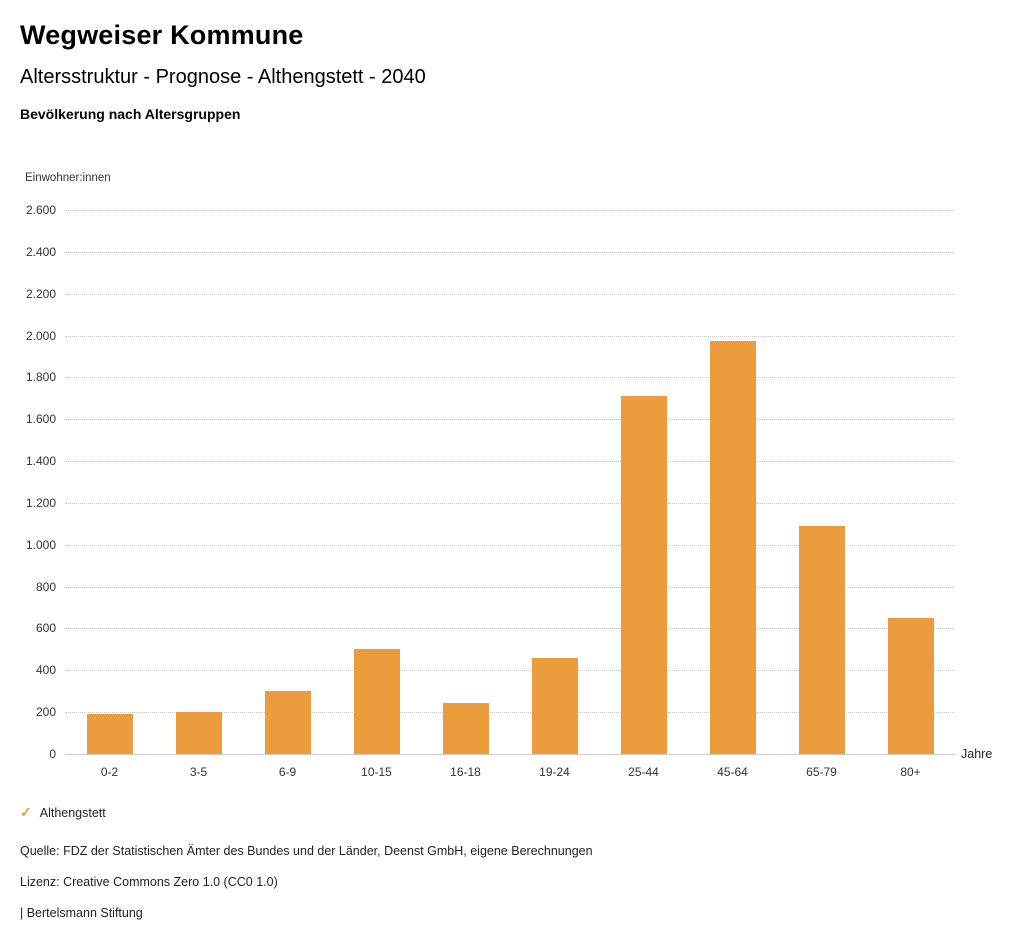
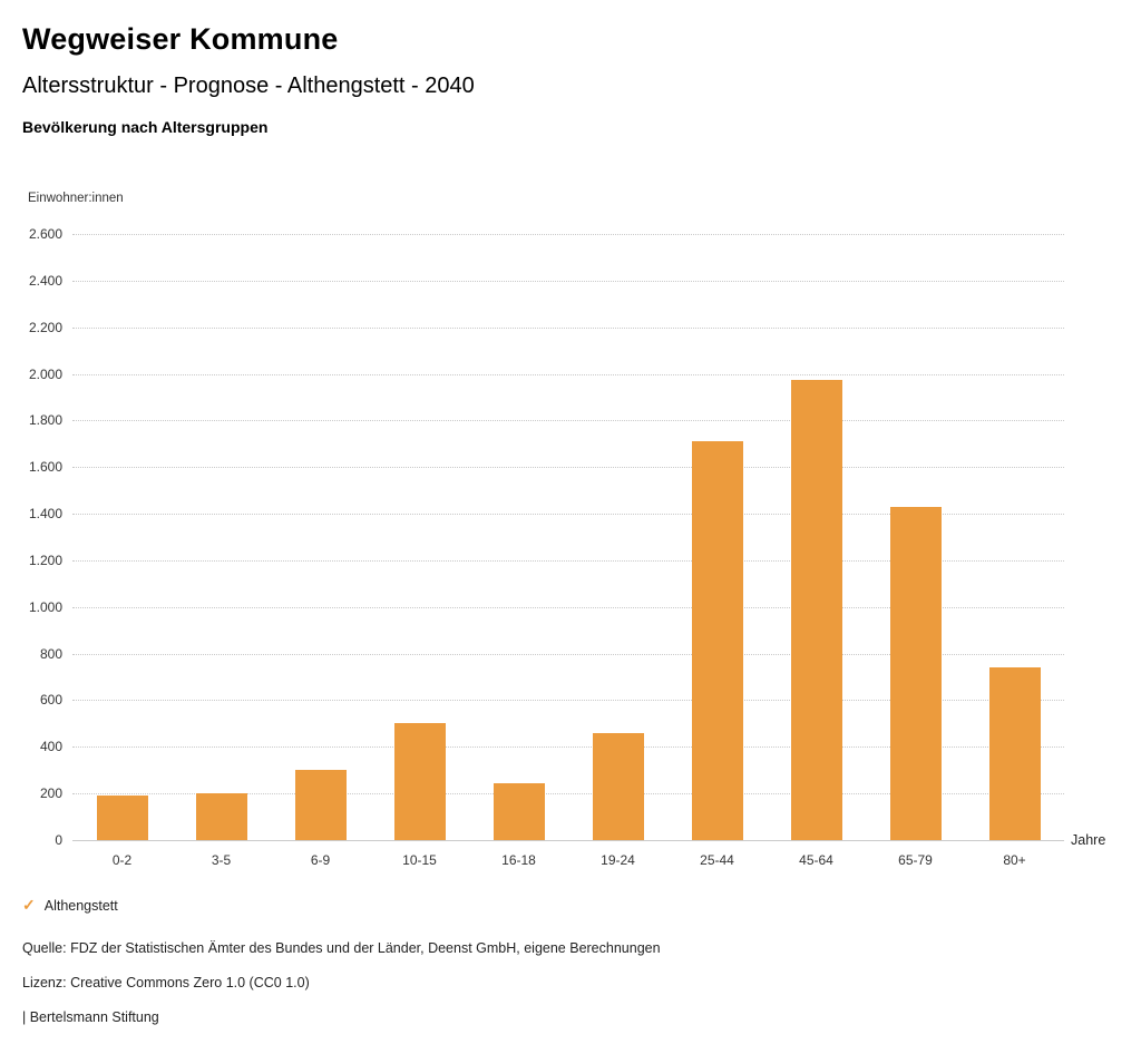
65-79: 1090 -> 1430
80+: 650 -> 740
